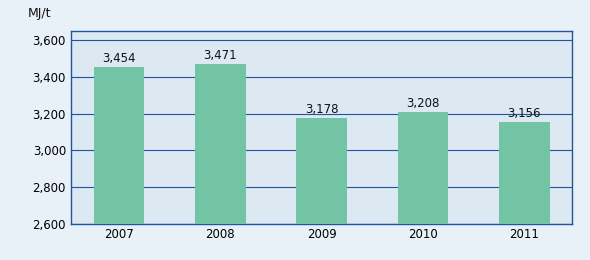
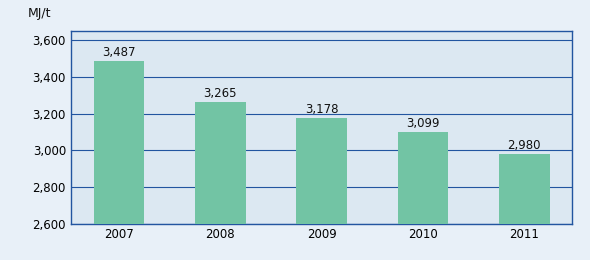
2007: 3,454 -> 3,487
2008: 3,471 -> 3,265
2010: 3,208 -> 3,099
2011: 3,156 -> 2,980
